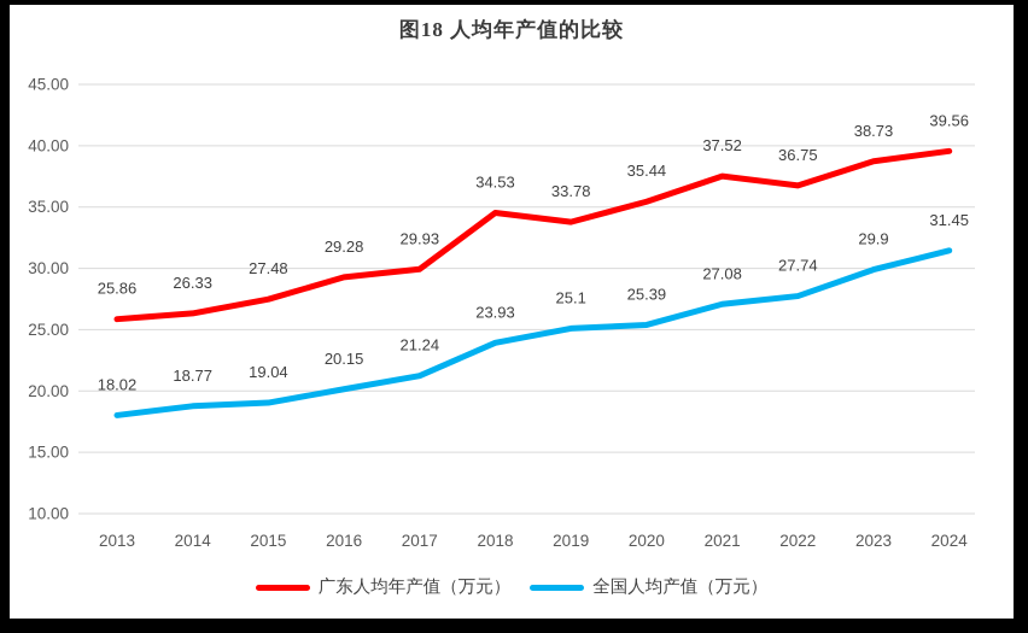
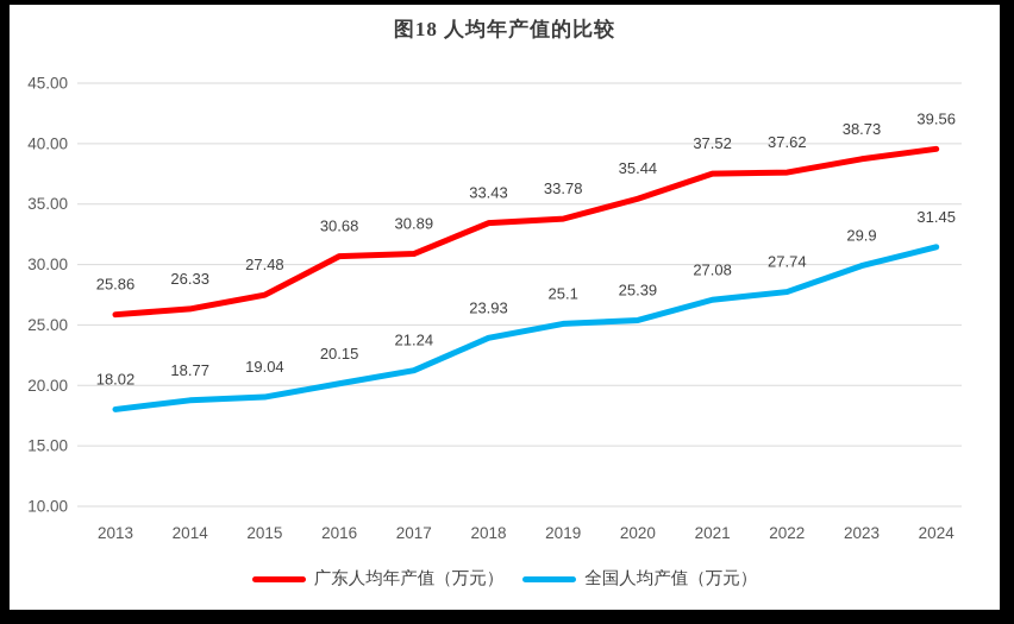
广东人均年产值（万元）/2016: 29.28 -> 30.68
广东人均年产值（万元）/2017: 29.93 -> 30.89
广东人均年产值（万元）/2018: 34.53 -> 33.43
广东人均年产值（万元）/2022: 36.75 -> 37.62
